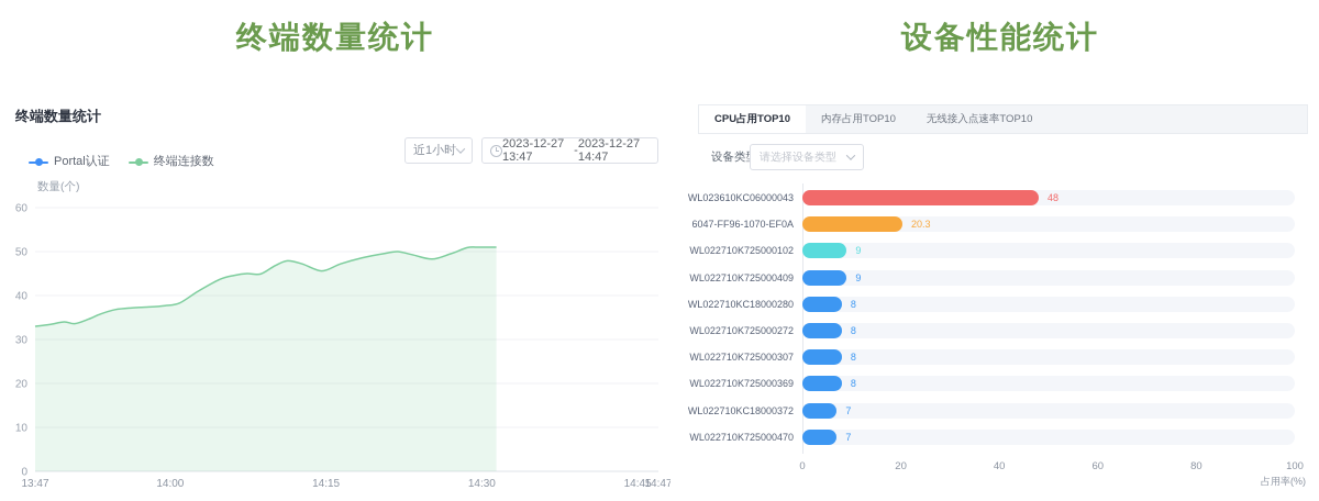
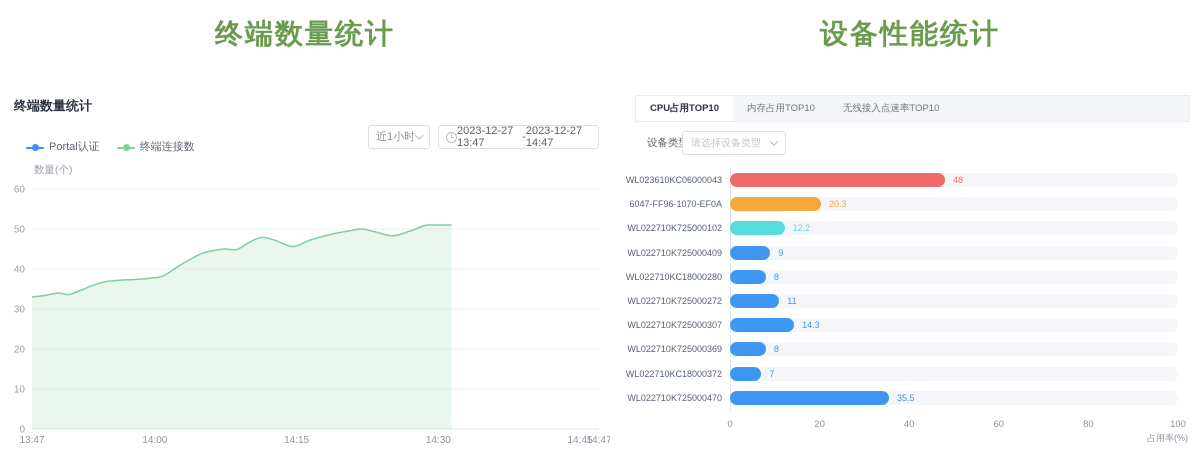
CPU占用TOP10/WL022710K725000102: 9 -> 12.2
CPU占用TOP10/WL022710K725000272: 8 -> 11
CPU占用TOP10/WL022710K725000307: 8 -> 14.3
CPU占用TOP10/WL022710K725000470: 7 -> 35.5
